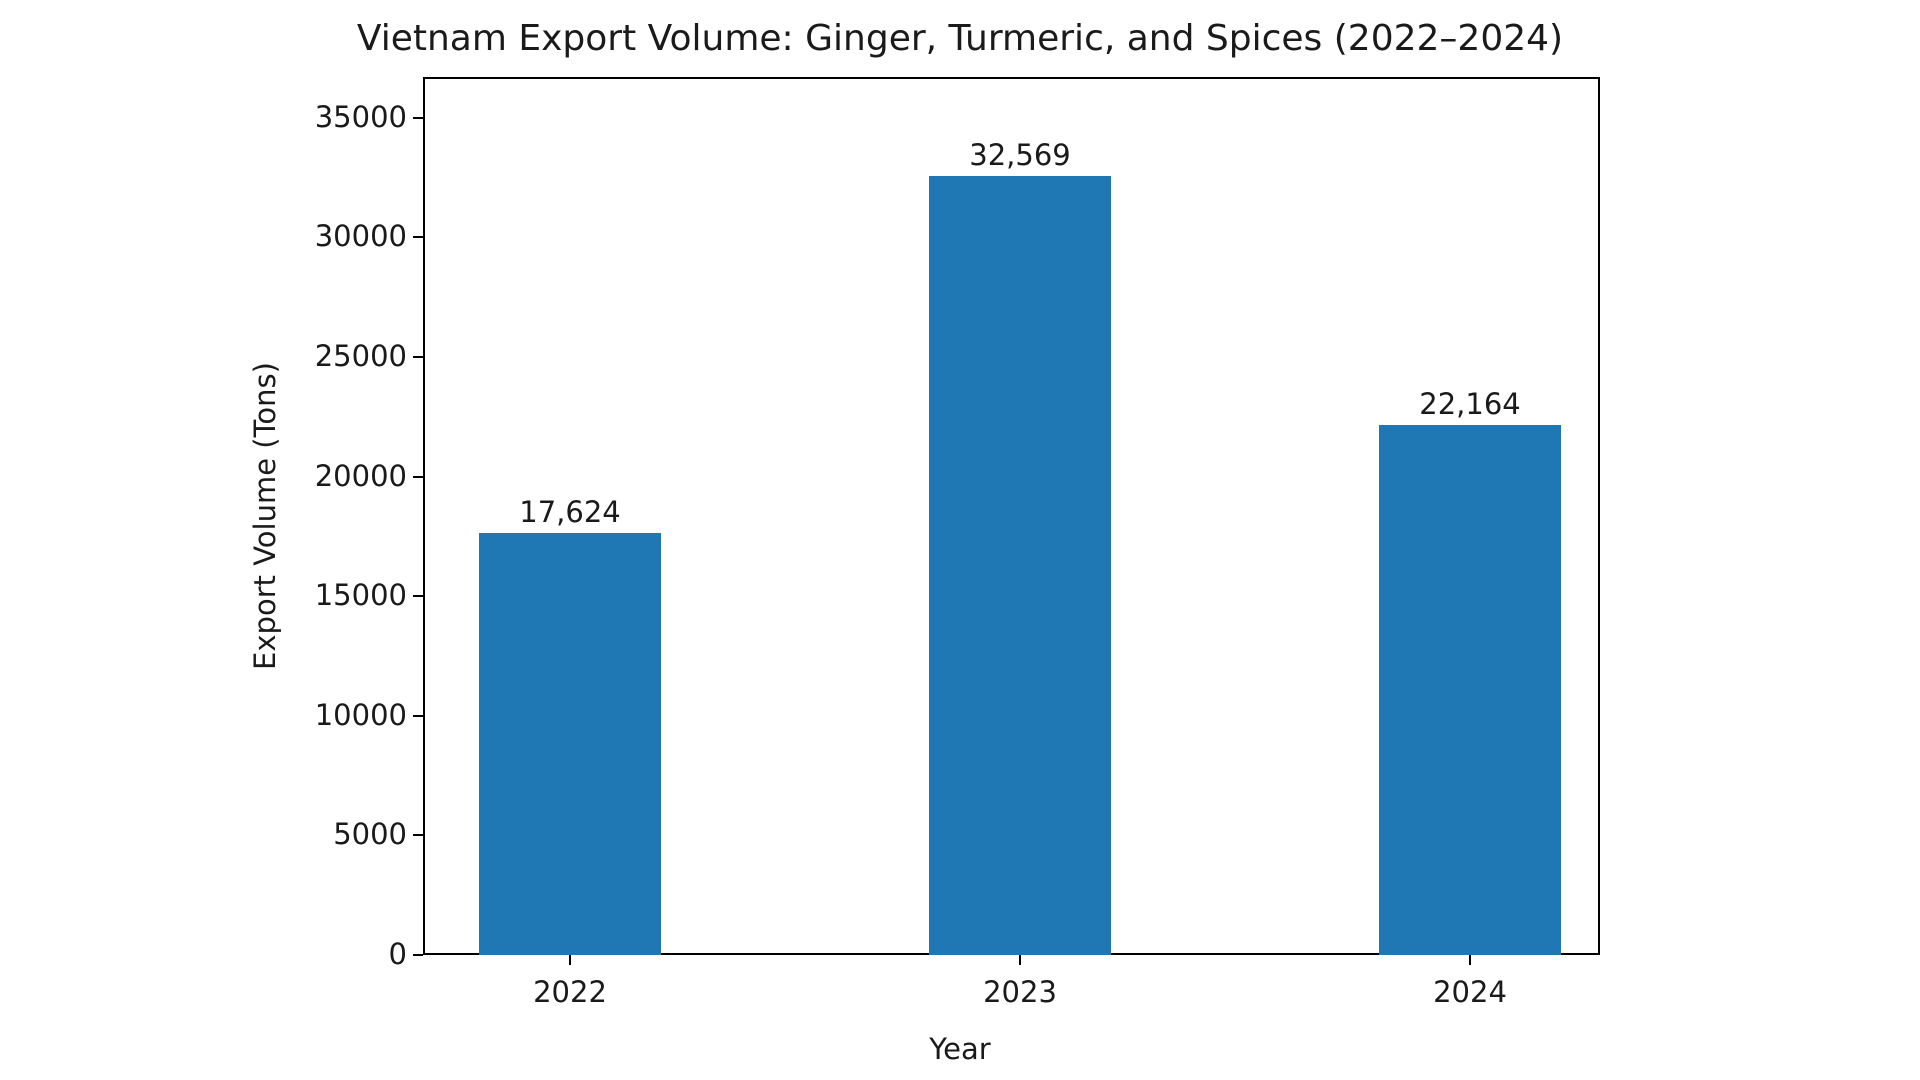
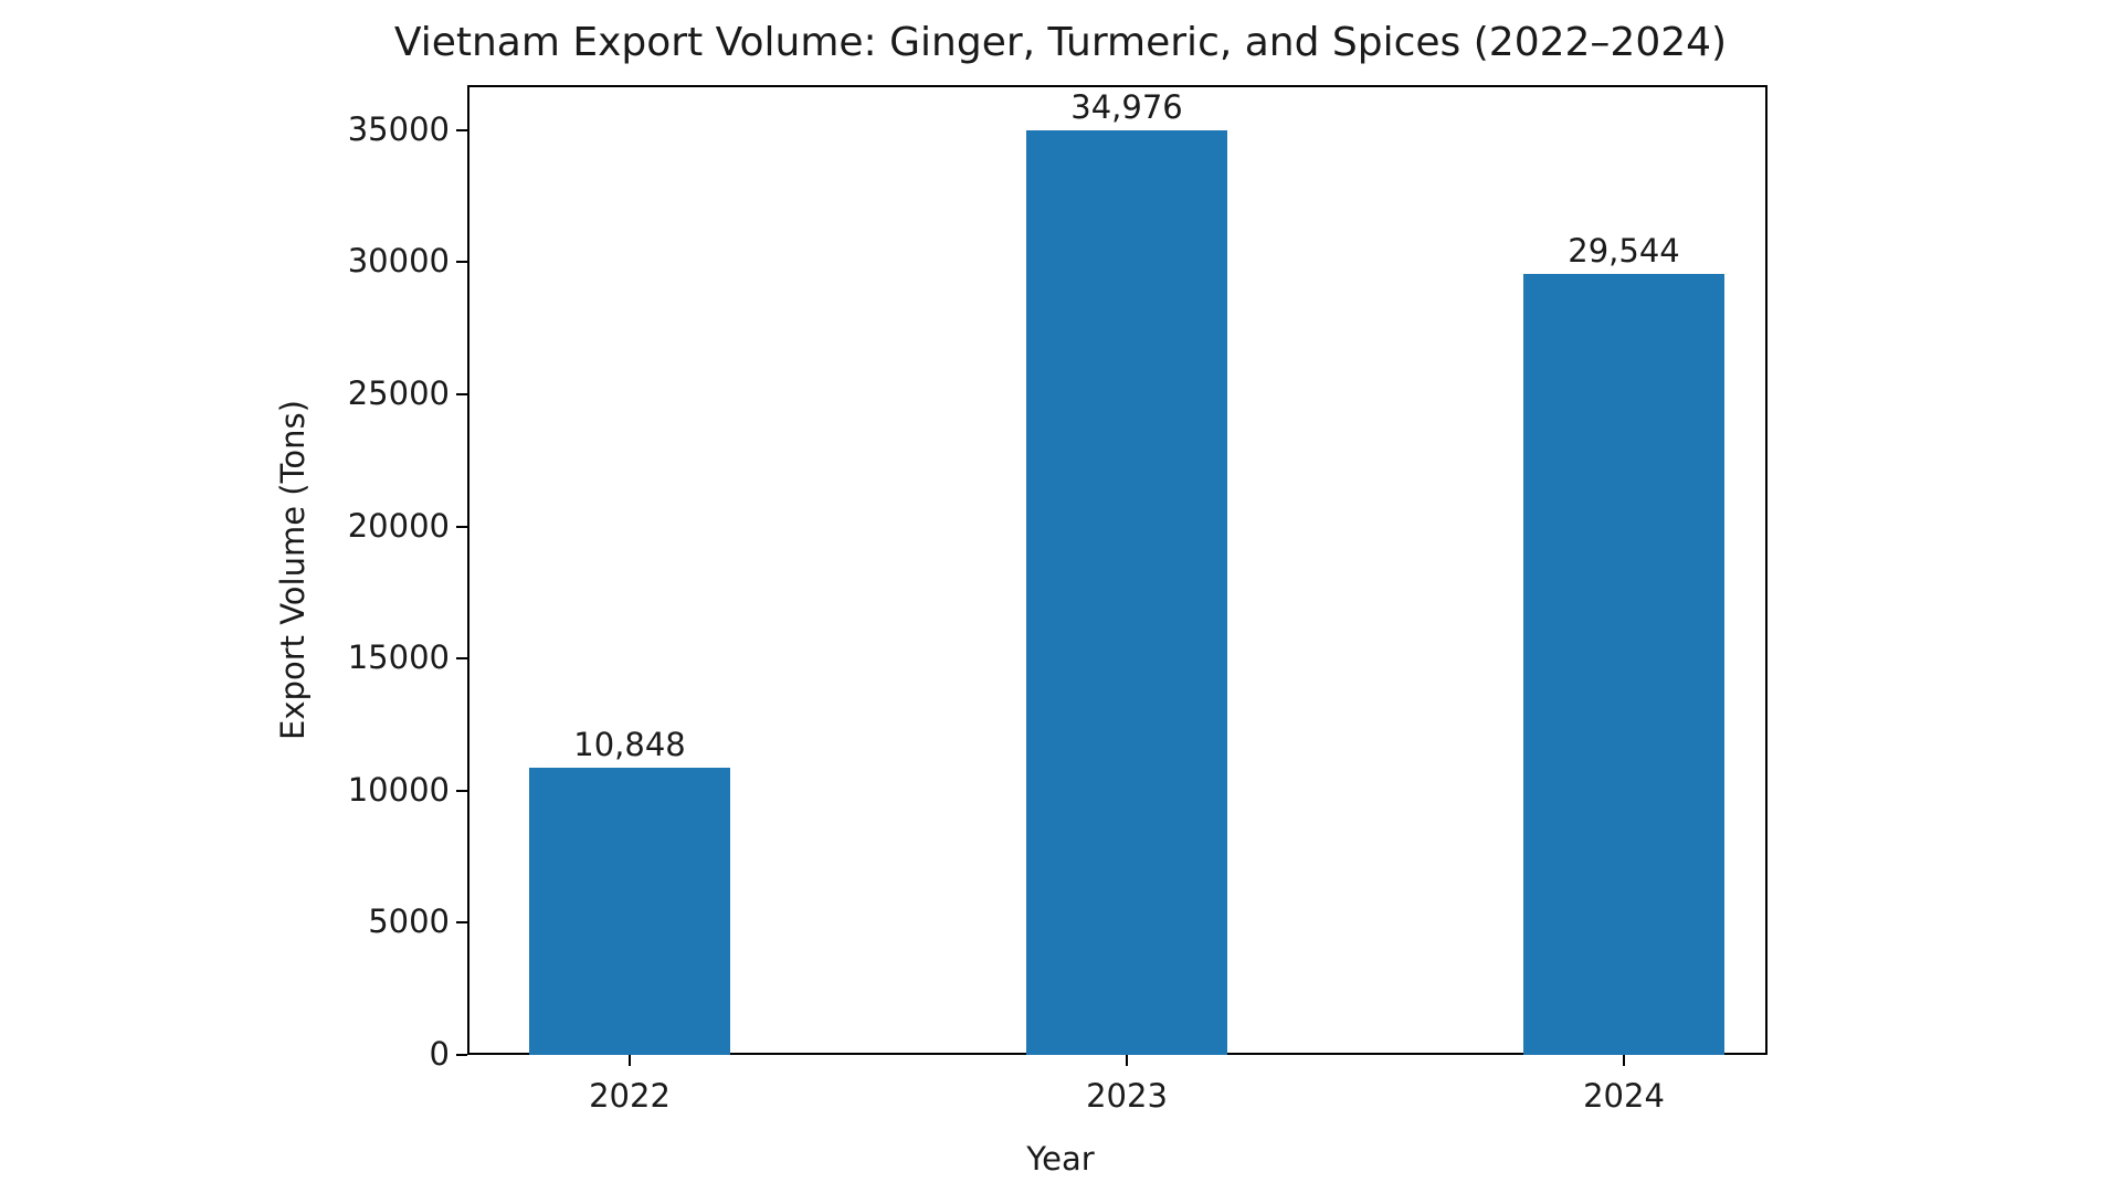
2022: 17,624 -> 10,848
2023: 32,569 -> 34,976
2024: 22,164 -> 29,544
